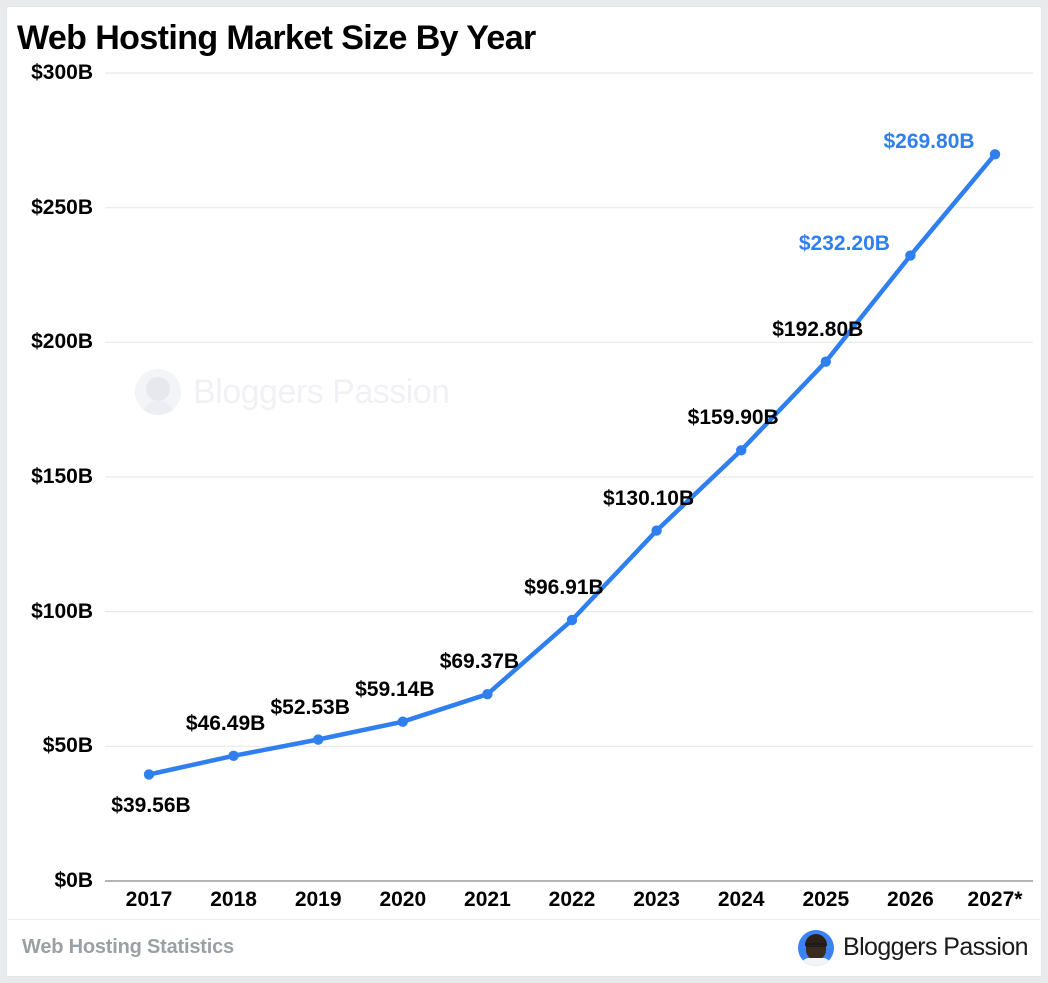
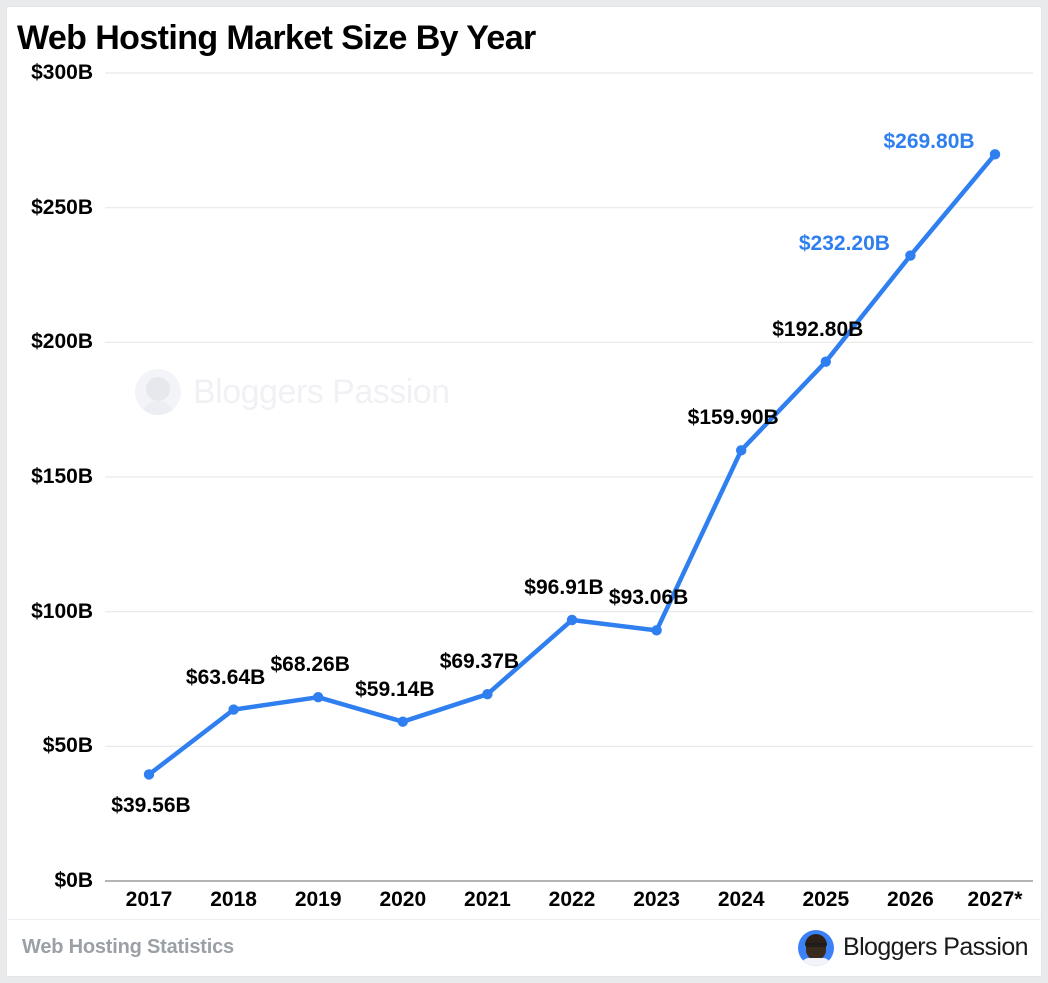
2018: $46.49B -> $63.64B
2019: $52.53B -> $68.26B
2023: $130.10B -> $93.06B
